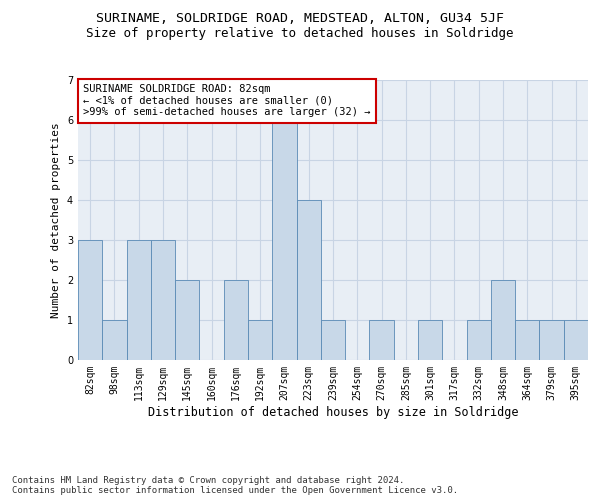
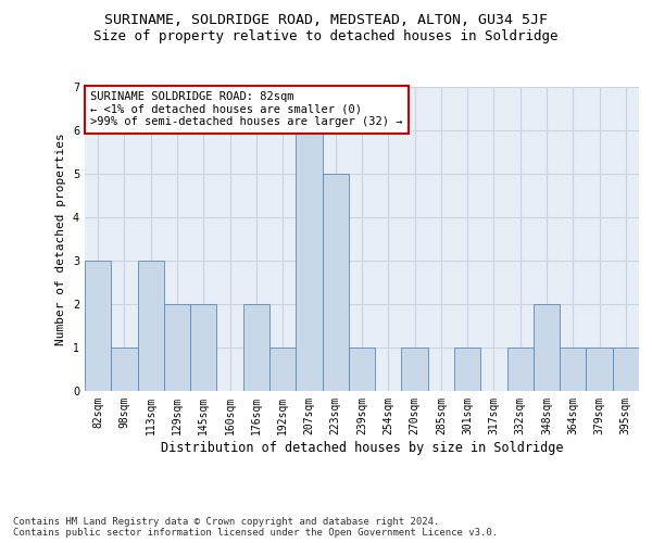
129sqm: 3 -> 2
223sqm: 4 -> 5
